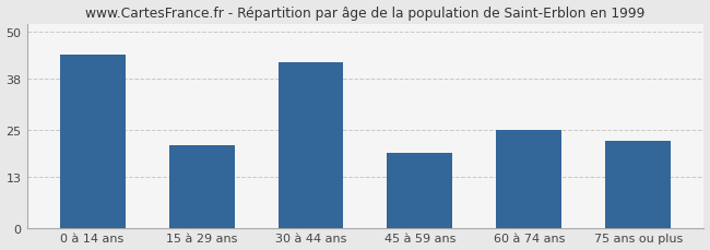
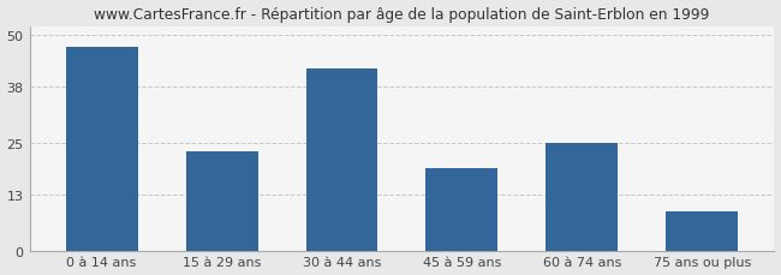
0 à 14 ans: 44 -> 47
15 à 29 ans: 21 -> 23
75 ans ou plus: 22 -> 9
